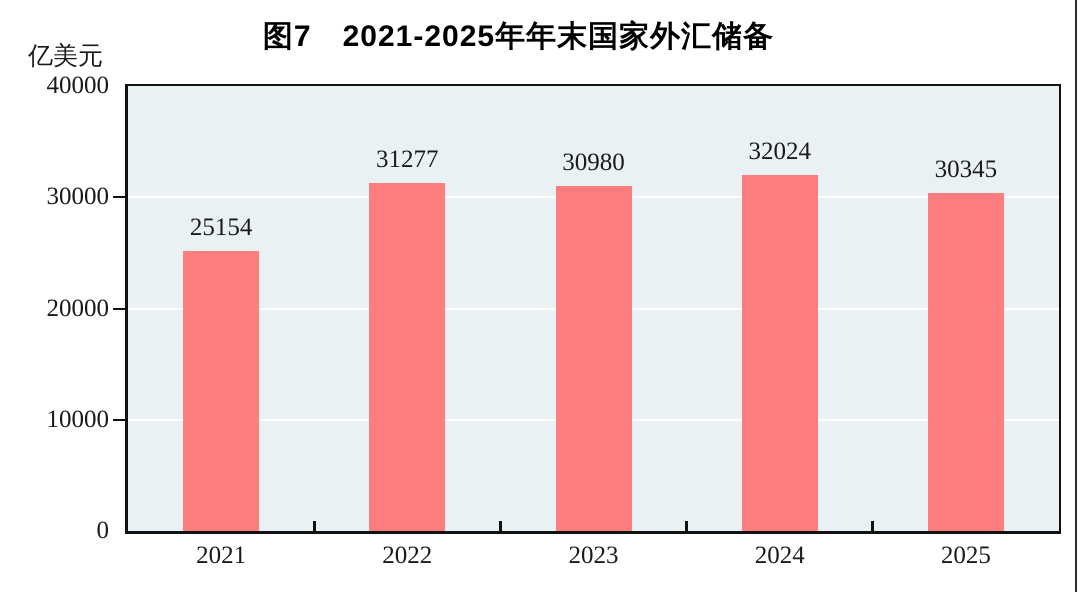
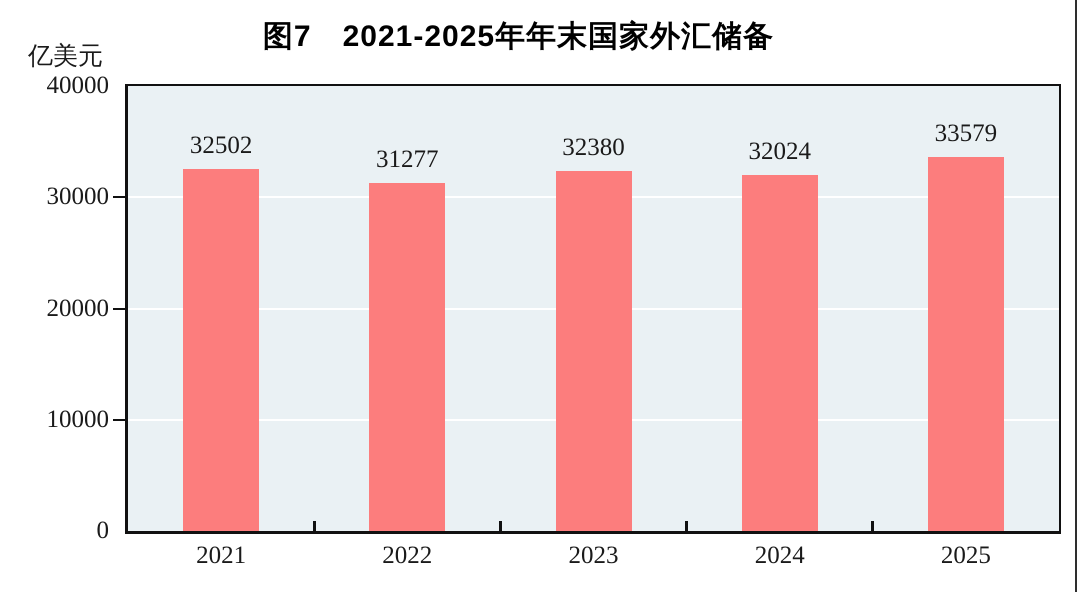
2021: 25154 -> 32502
2023: 30980 -> 32380
2025: 30345 -> 33579
